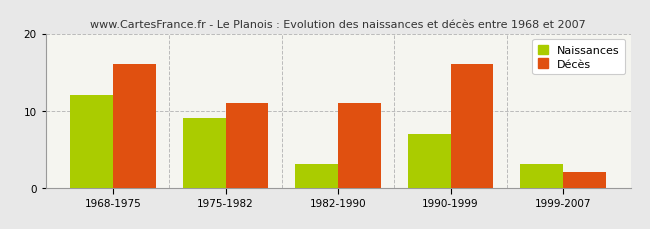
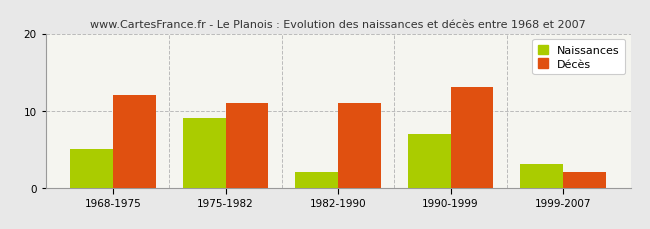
Naissances/1968-1975: 12 -> 5
Décès/1968-1975: 16 -> 12
Naissances/1982-1990: 3 -> 2
Décès/1990-1999: 16 -> 13
